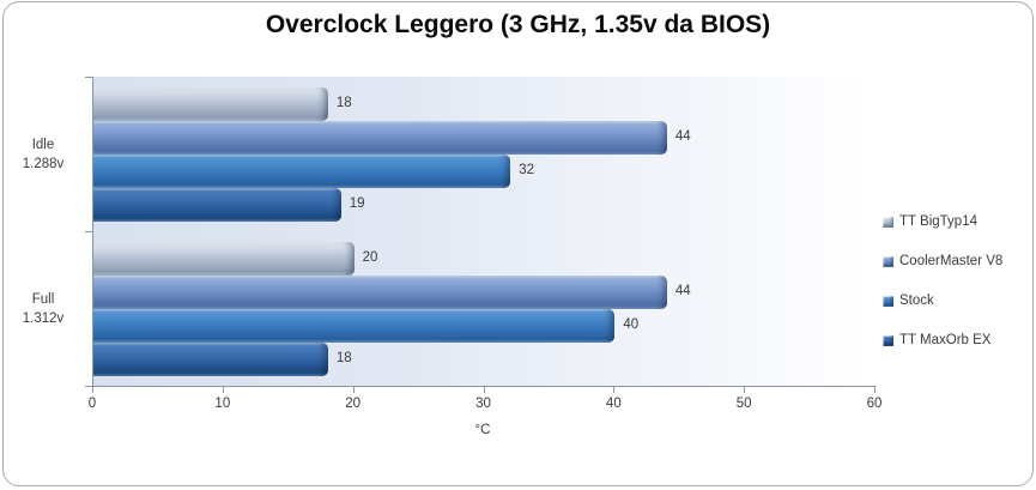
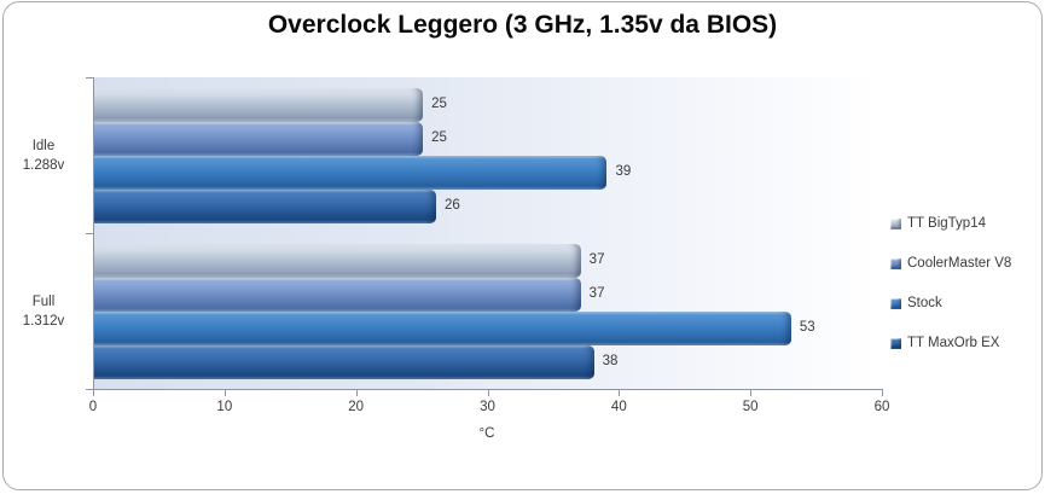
TT BigTyp14/Idle 1.288v: 18 -> 25
CoolerMaster V8/Idle 1.288v: 44 -> 25
Stock/Idle 1.288v: 32 -> 39
TT MaxOrb EX/Idle 1.288v: 19 -> 26
TT BigTyp14/Full 1.312v: 20 -> 37
CoolerMaster V8/Full 1.312v: 44 -> 37
Stock/Full 1.312v: 40 -> 53
TT MaxOrb EX/Full 1.312v: 18 -> 38
